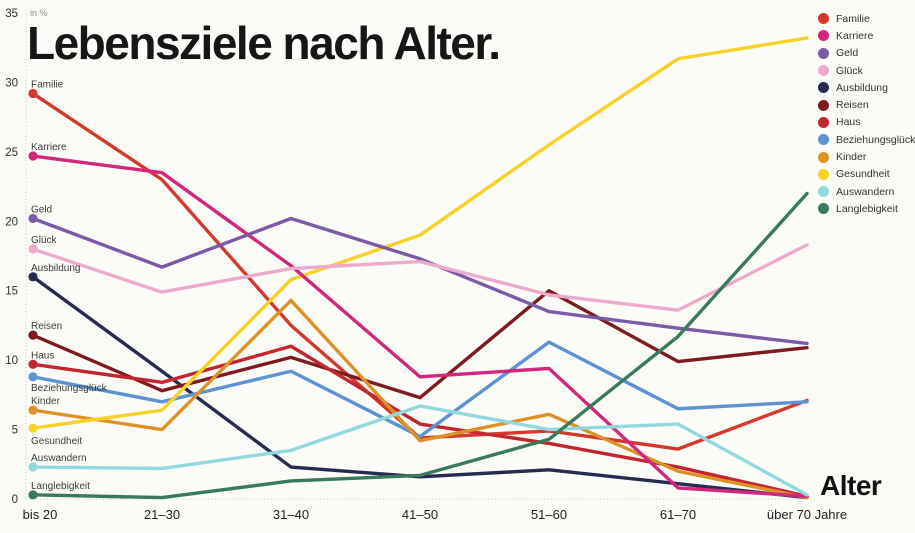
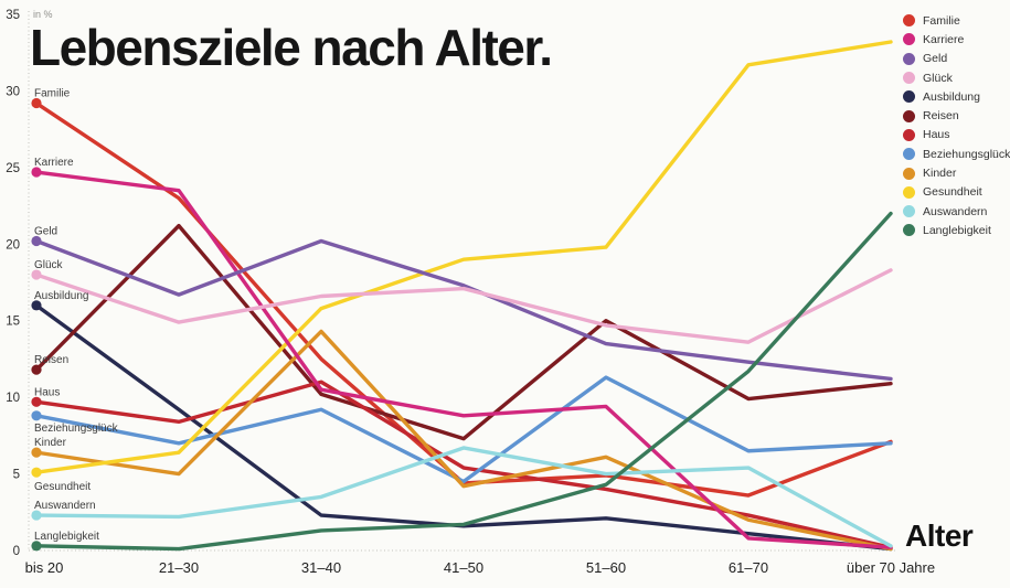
Reisen/21–30: 7.8 -> 21.2
Karriere/31–40: 16.8 -> 10.5
Gesundheit/51–60: 25.5 -> 19.8
